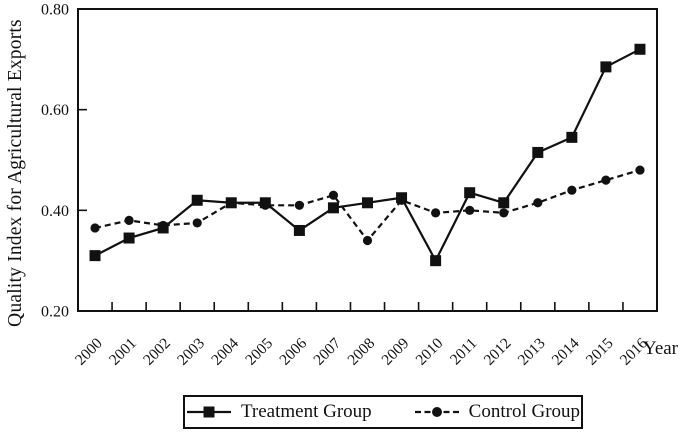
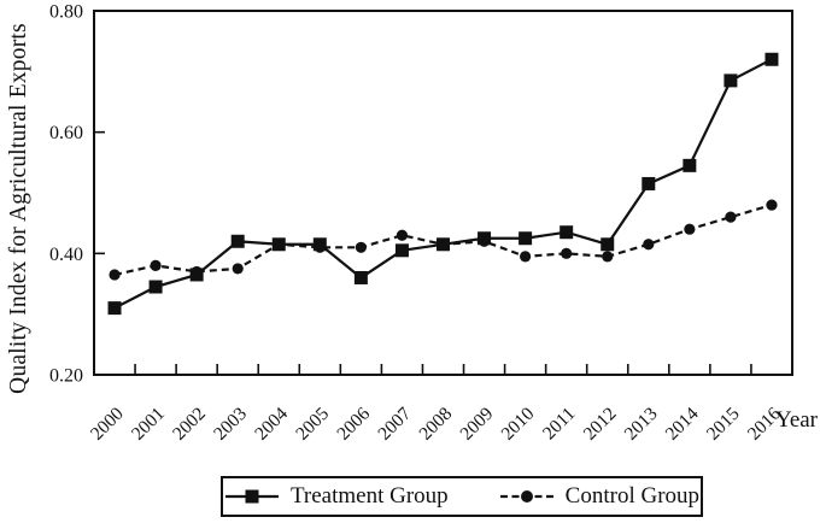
Control Group/2008: 0.34 -> 0.41
Treatment Group/2010: 0.30 -> 0.42
